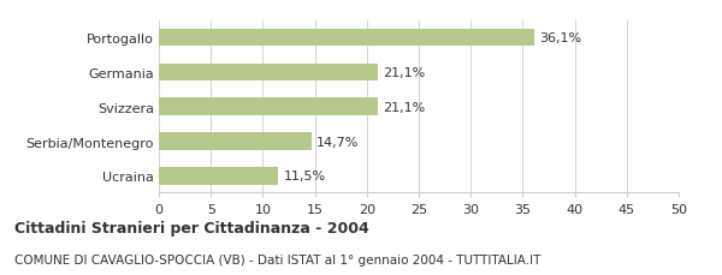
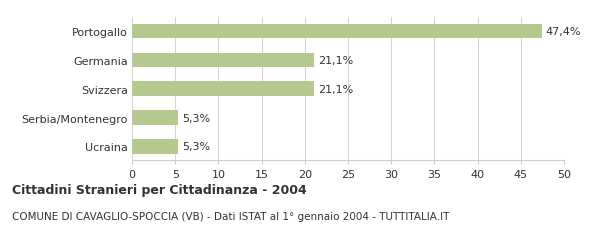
Portogallo: 36,1% -> 47,4%
Serbia/Montenegro: 14,7% -> 5,3%
Ucraina: 11,5% -> 5,3%
